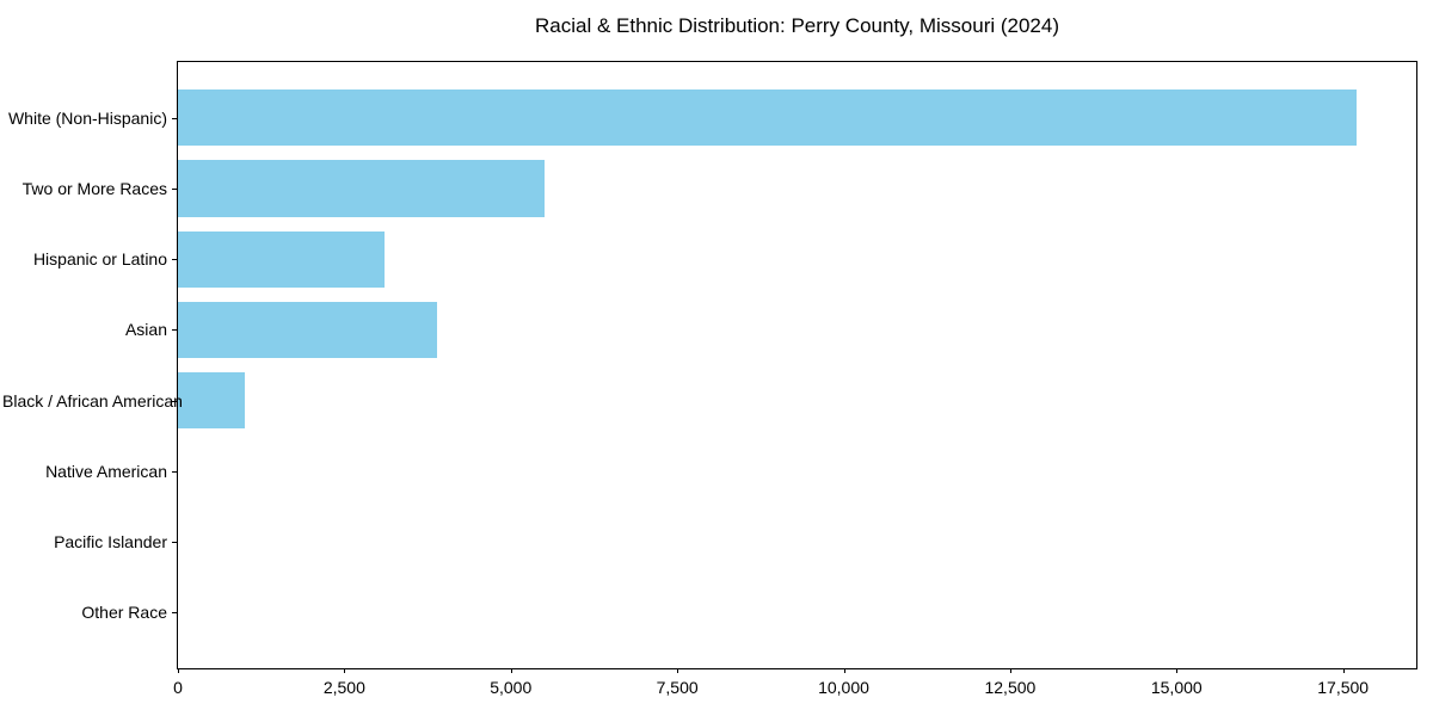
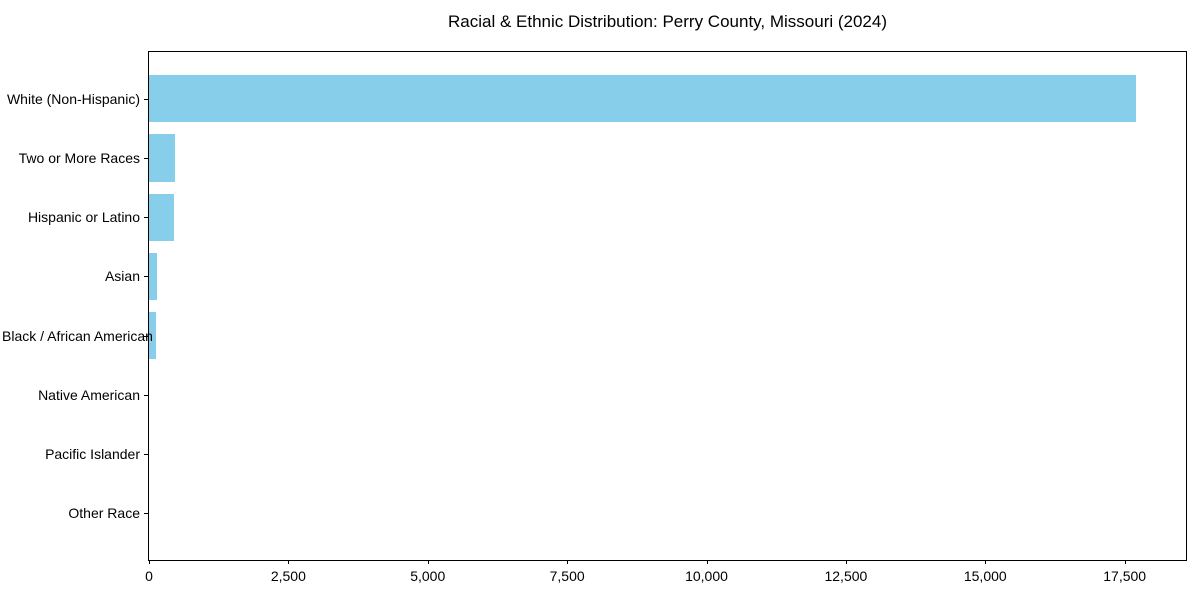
Two or More Races: 5500 -> 500
Hispanic or Latino: 3100 -> 400
Asian: 3900 -> 100
Black / African American: 1000 -> 100
